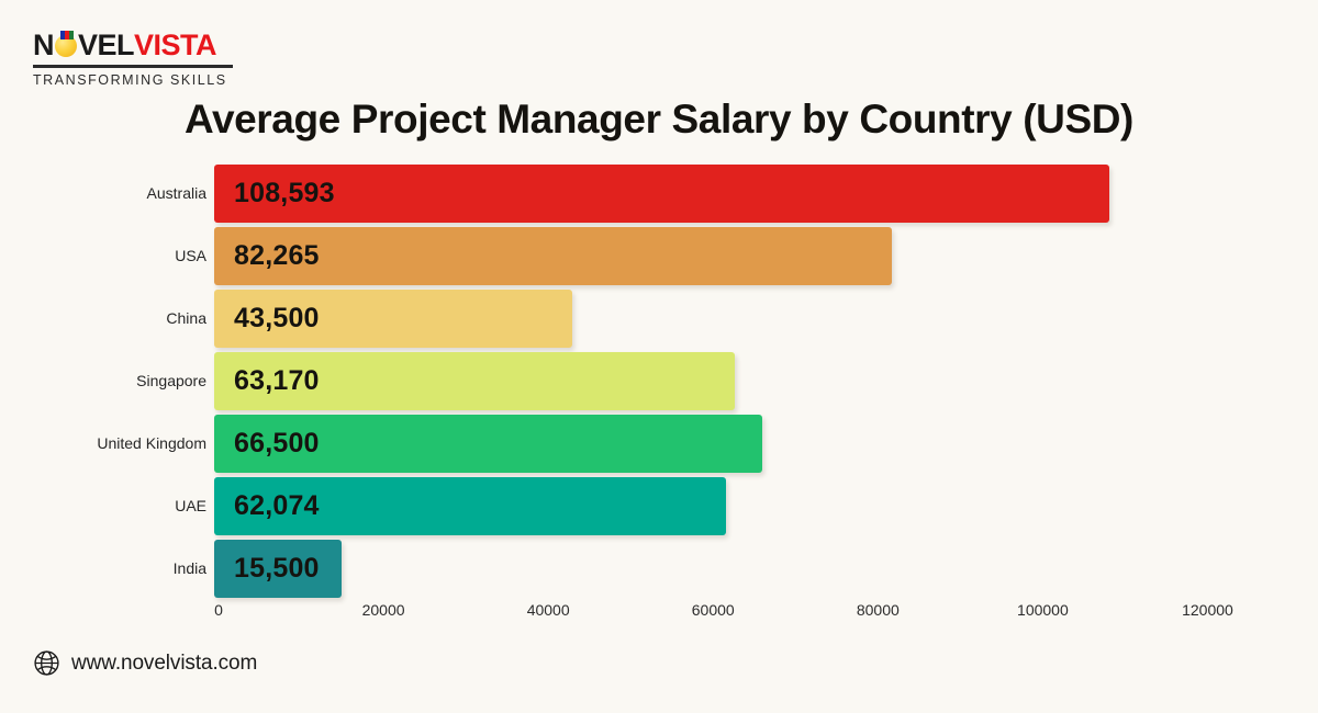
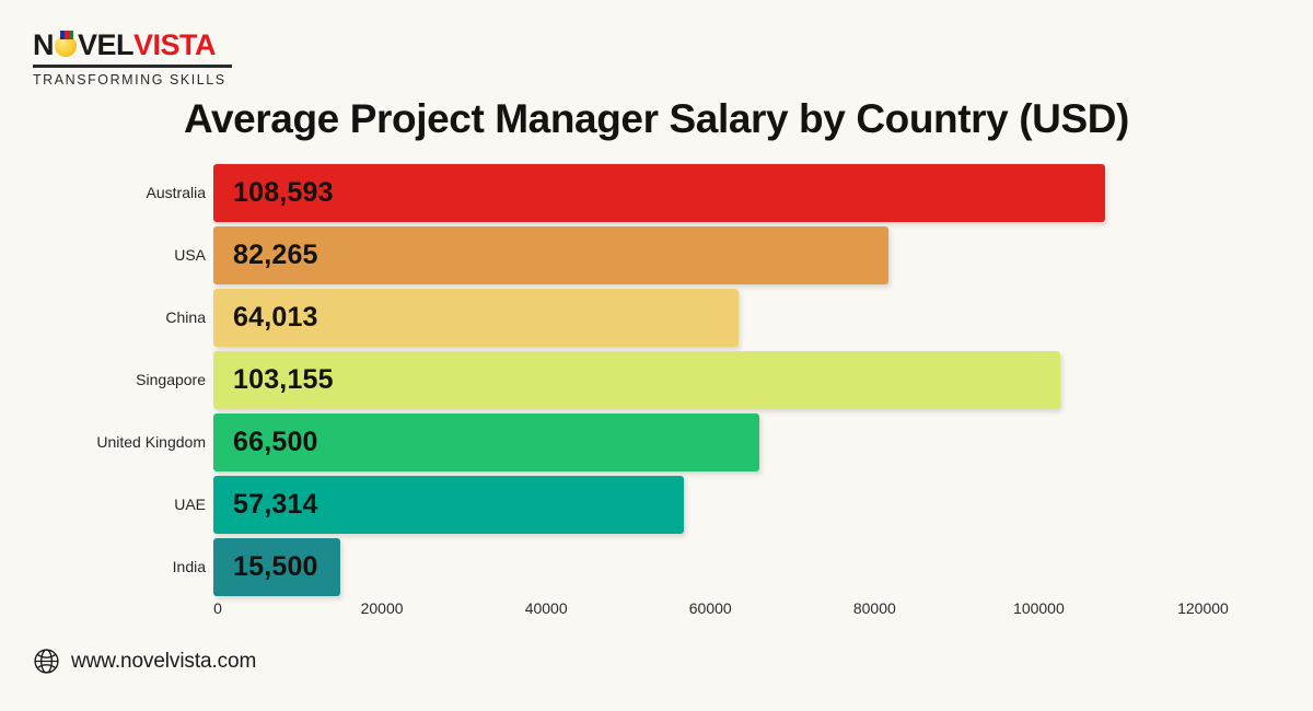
China: 43,500 -> 64,013
Singapore: 63,170 -> 103,155
UAE: 62,074 -> 57,314
